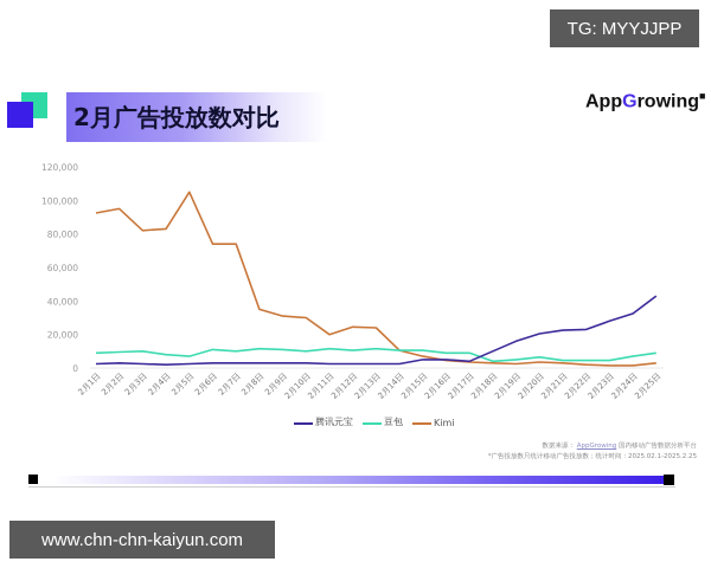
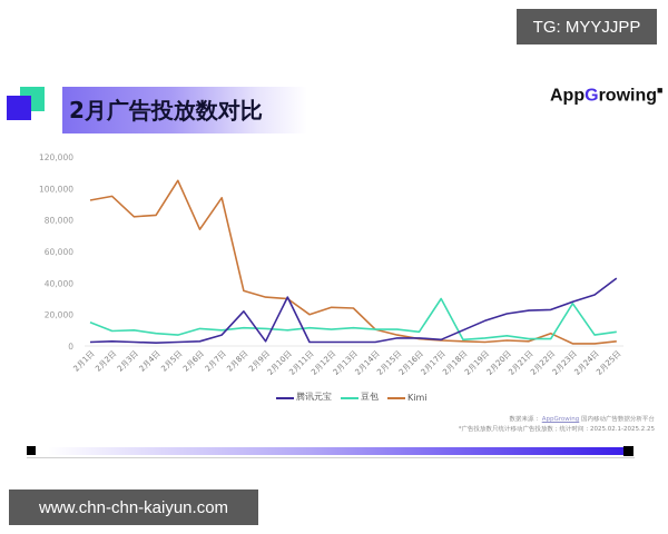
豆包/2月1日: 9000 -> 15000
腾讯元宝/2月7日: 3000 -> 7000
Kimi/2月7日: 74000 -> 94000
腾讯元宝/2月8日: 3000 -> 22000
腾讯元宝/2月10日: 3000 -> 31000
豆包/2月17日: 9000 -> 30000
Kimi/2月22日: 2000 -> 8000
豆包/2月23日: 4000 -> 27000
